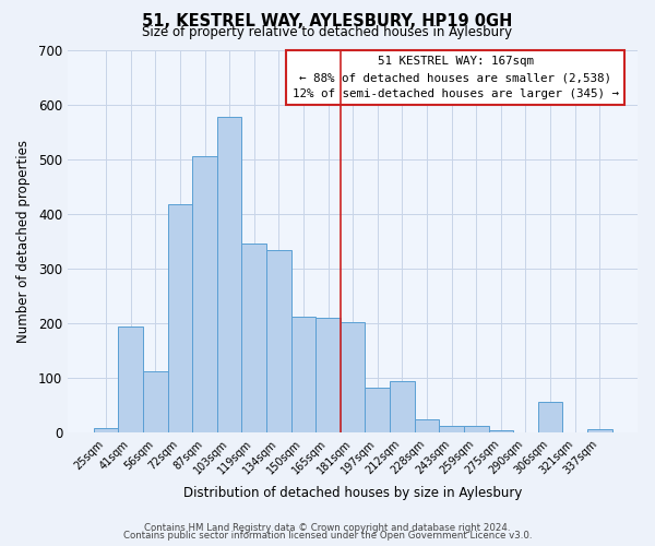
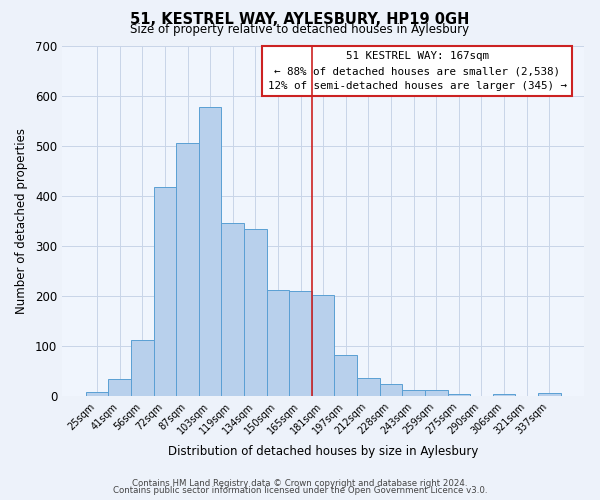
41sqm: 194 -> 35
212sqm: 94 -> 36
306sqm: 56 -> 5
